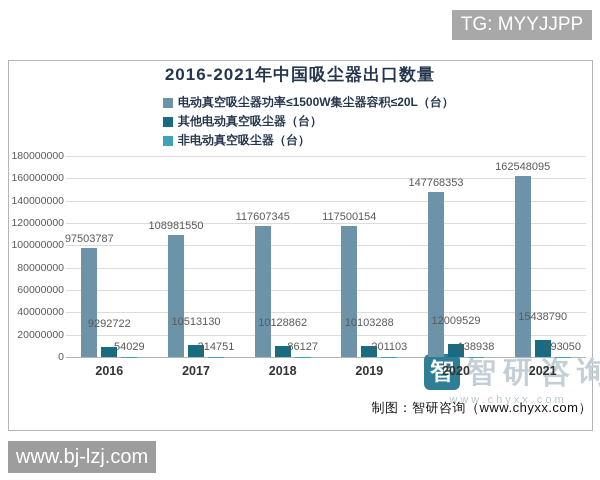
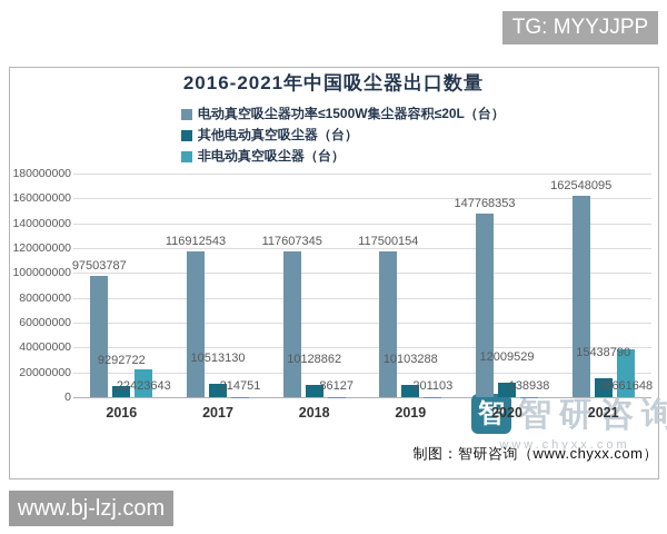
非电动真空吸尘器（台）/2016: 54029 -> 22423643
电动真空吸尘器功率≤1500W集尘器容积≤20L（台）/2017: 108981550 -> 116912543
非电动真空吸尘器（台）/2021: 293050 -> 38661648
